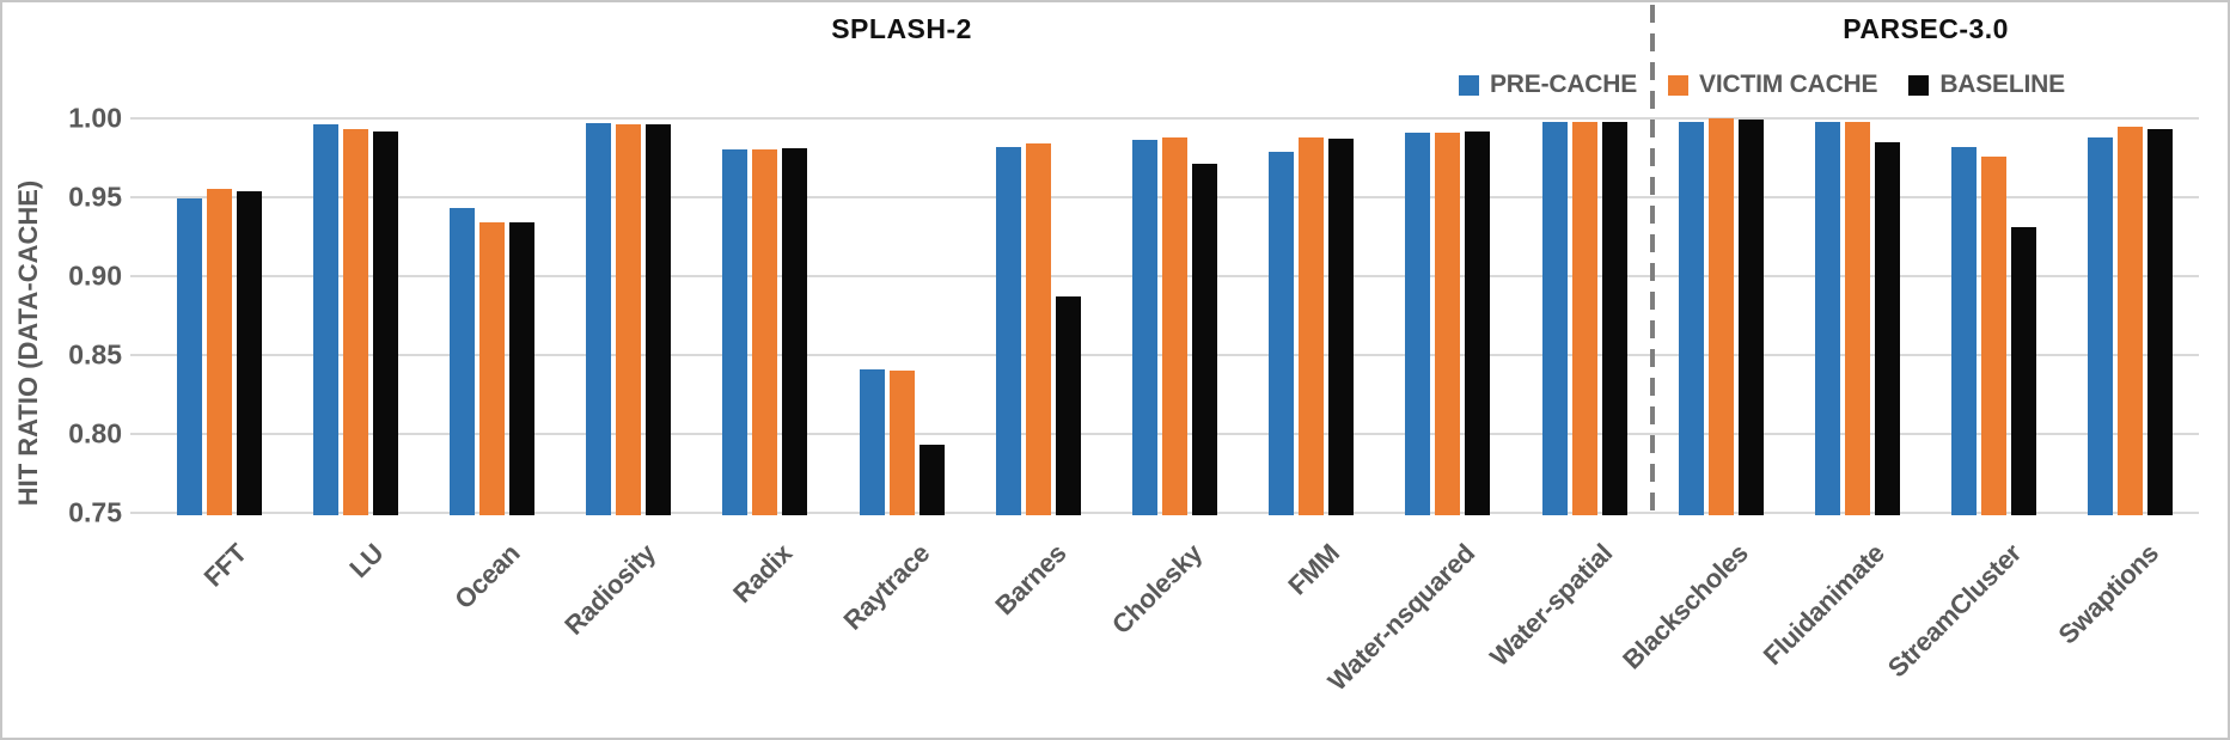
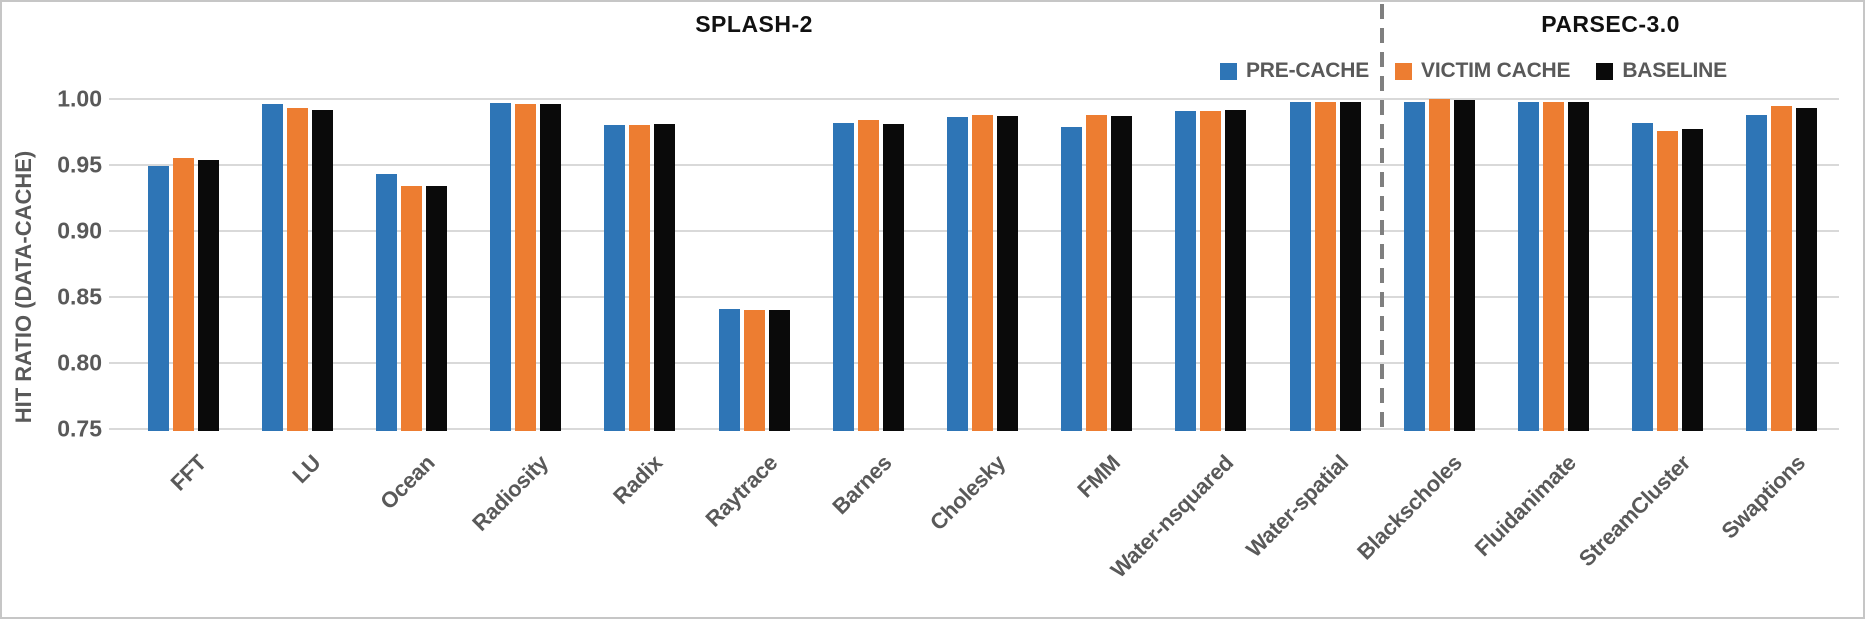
BASELINE/Raytrace: 0.793 -> 0.840
BASELINE/Barnes: 0.887 -> 0.981
BASELINE/Cholesky: 0.971 -> 0.987
BASELINE/Fluidanimate: 0.985 -> 0.998
BASELINE/StreamCluster: 0.931 -> 0.977
